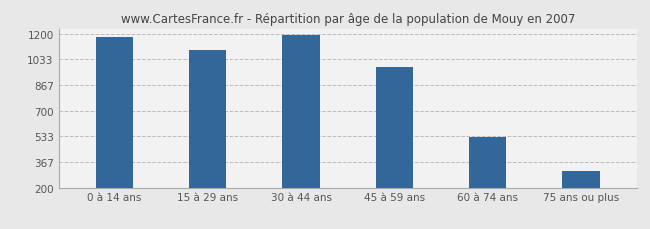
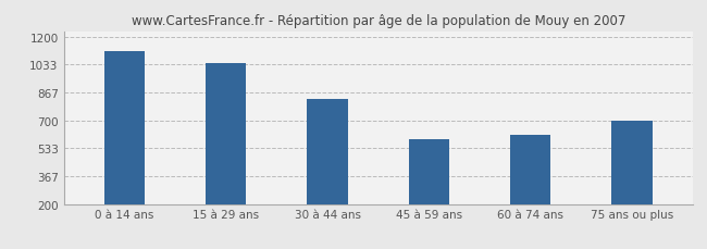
0 à 14 ans: 1180 -> 1110
15 à 29 ans: 1090 -> 1040
30 à 44 ans: 1190 -> 830
45 à 59 ans: 980 -> 590
60 à 74 ans: 530 -> 610
75 ans ou plus: 300 -> 700
